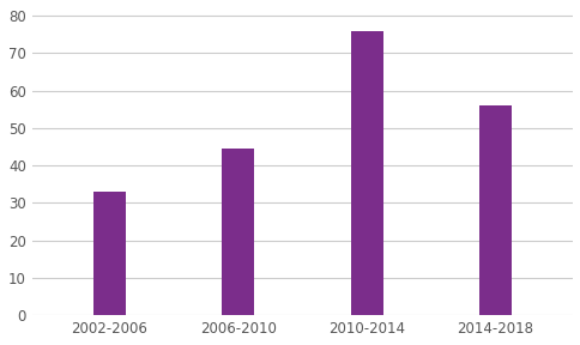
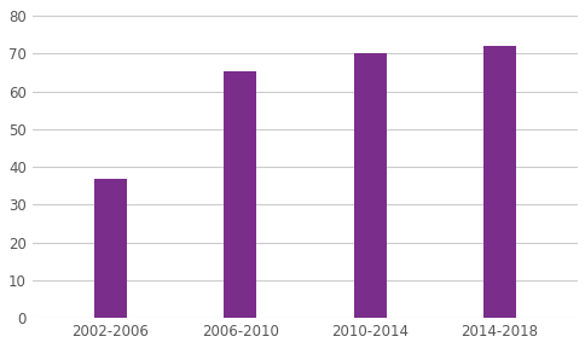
2002-2006: 33.0 -> 37.0
2006-2010: 44.5 -> 65.5
2010-2014: 76.0 -> 70.0
2014-2018: 56.0 -> 72.0
